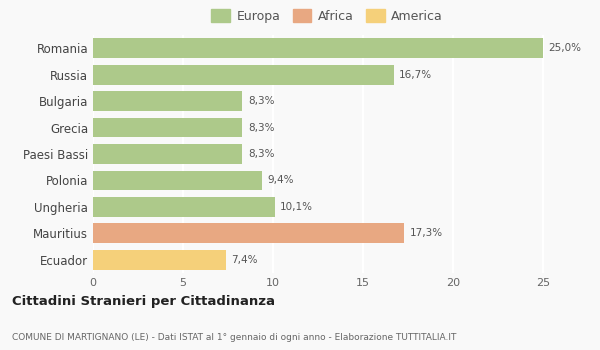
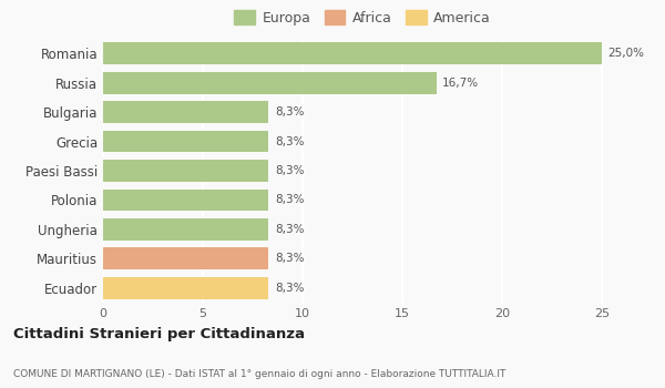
Polonia: 9,4% -> 8,3%
Ungheria: 10,1% -> 8,3%
Mauritius: 17,3% -> 8,3%
Ecuador: 7,4% -> 8,3%
